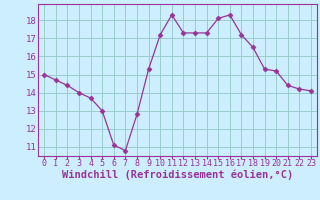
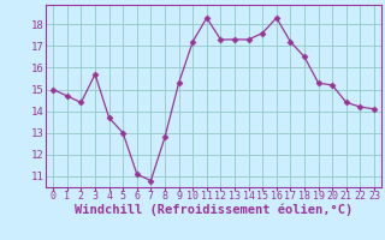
3: 14.0 -> 15.7
15: 18.1 -> 17.6
